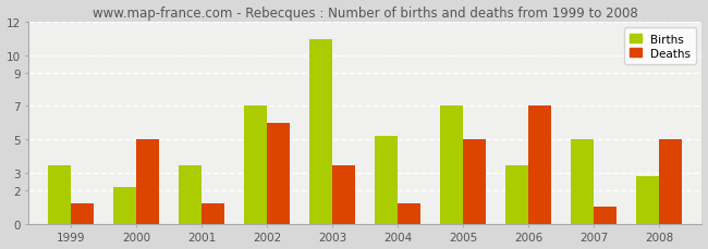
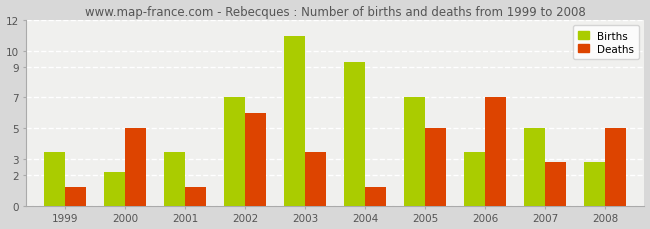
Births/2004: 5.2 -> 9.3
Deaths/2007: 1.0 -> 2.8
